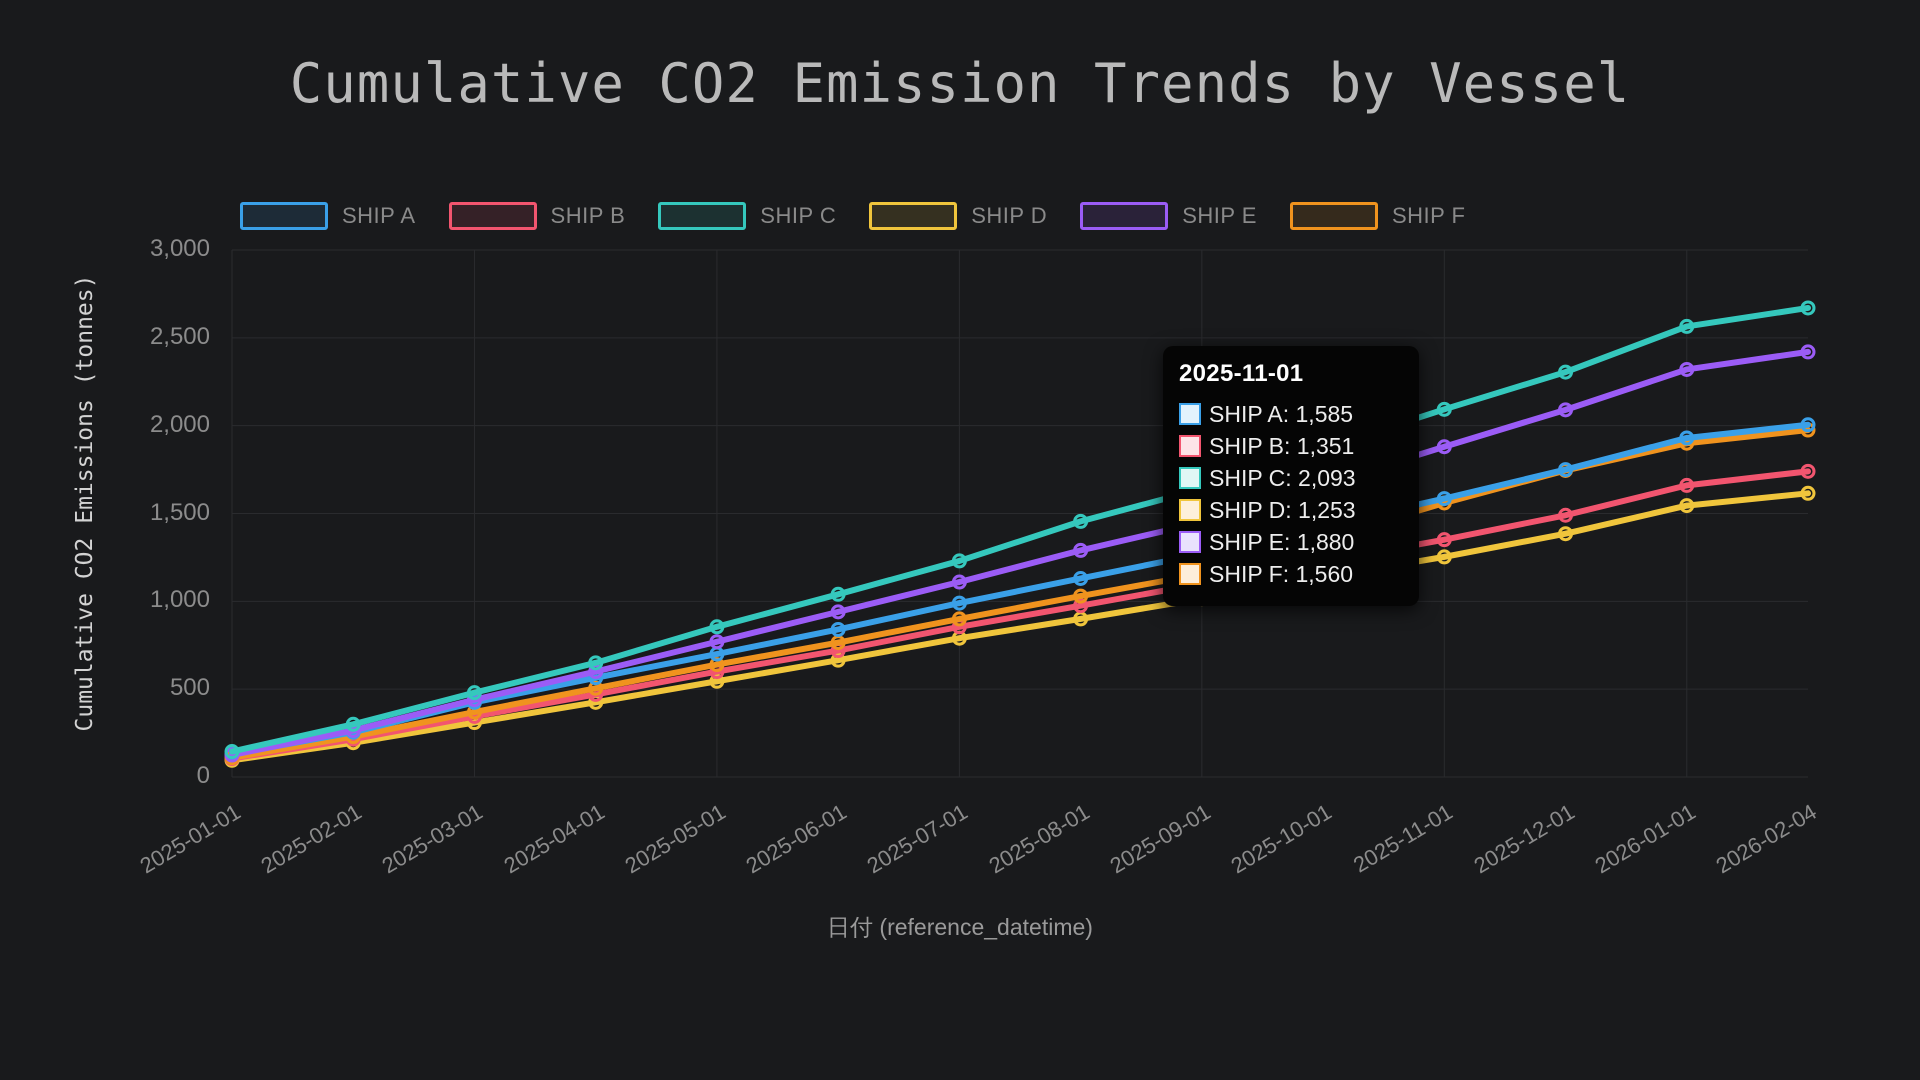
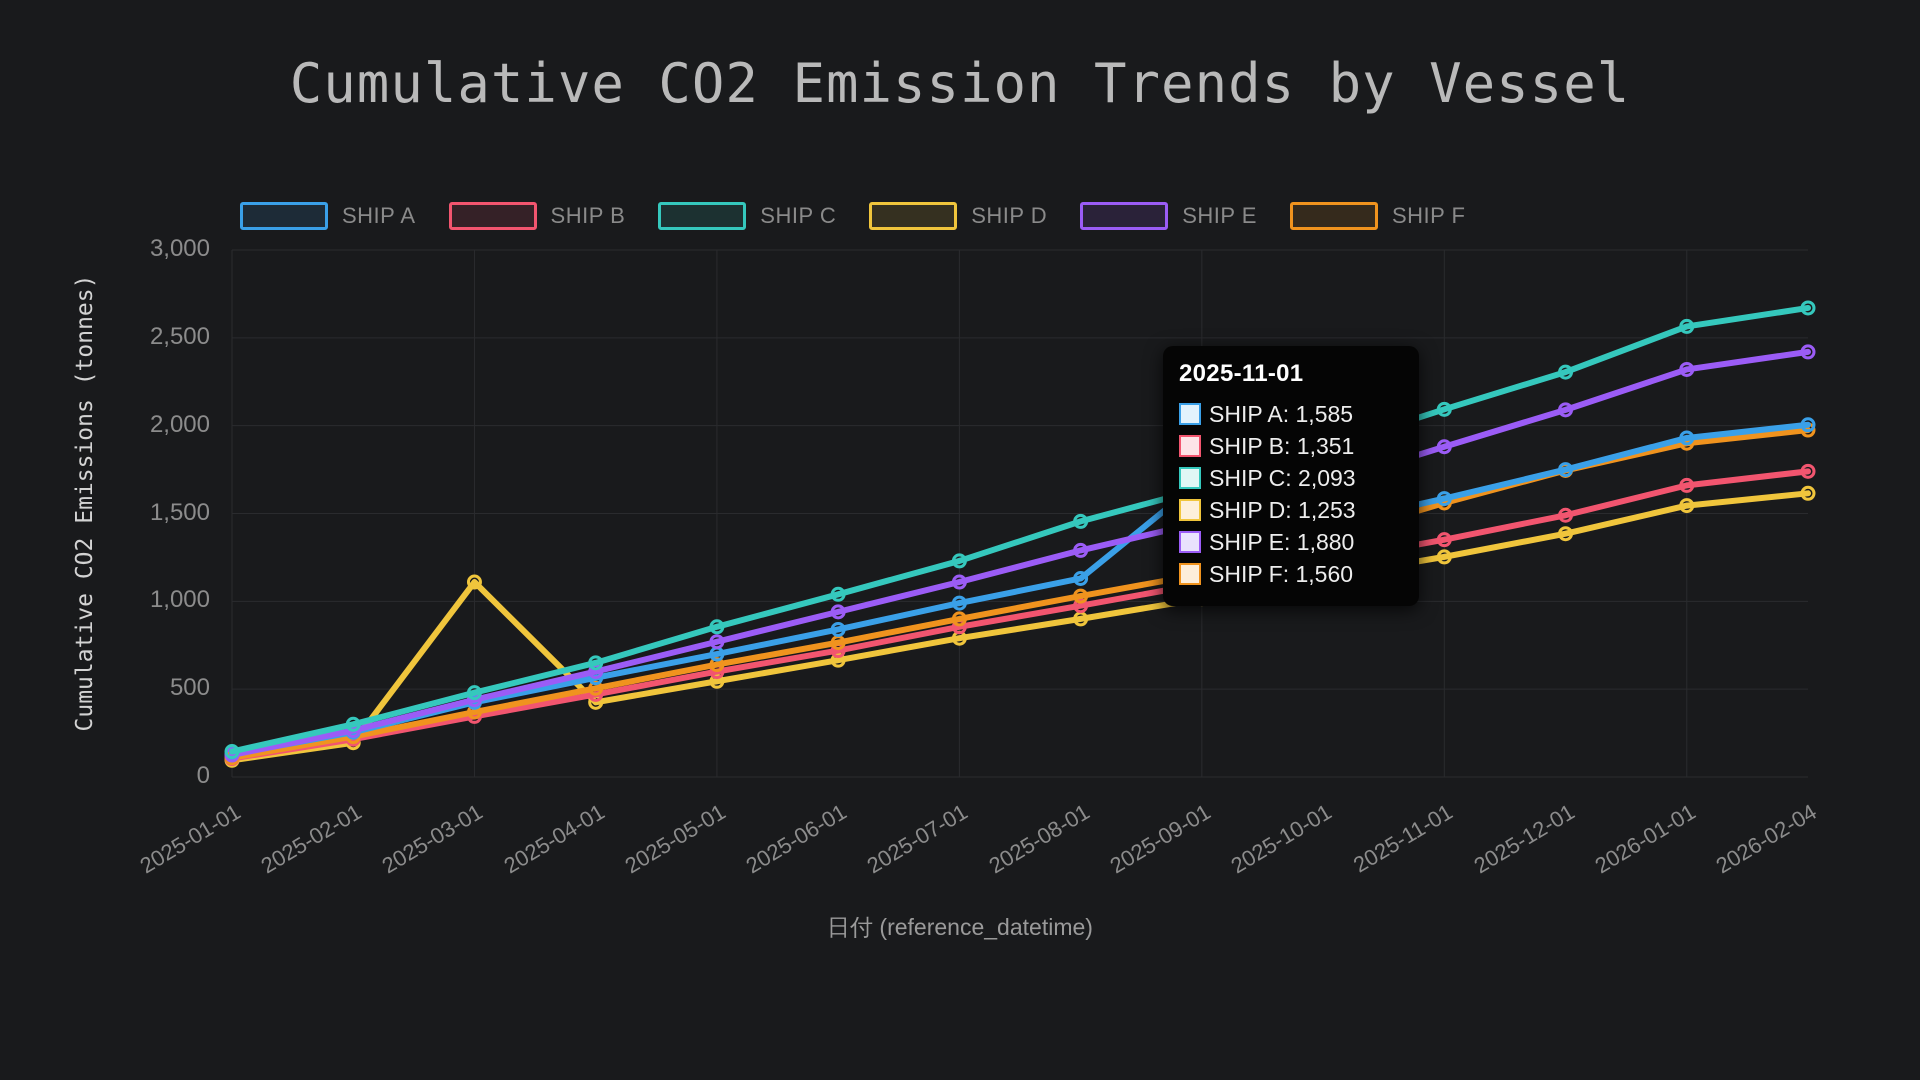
SHIP D/2025-03-01: 310 -> 1110
SHIP A/2025-09-01: 1270 -> 1690
